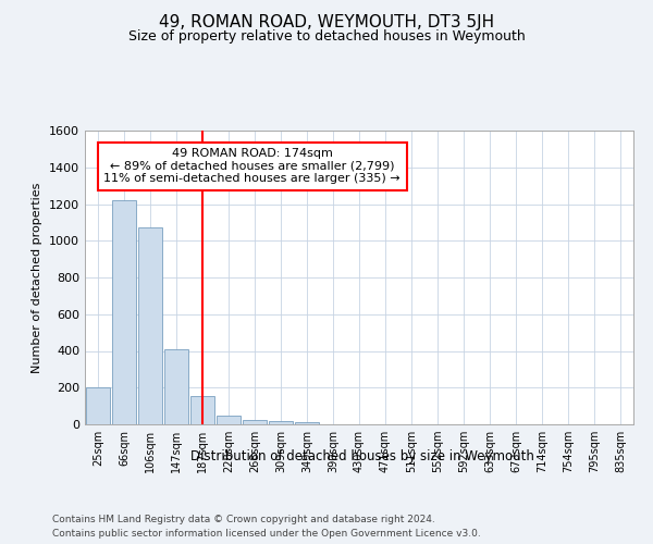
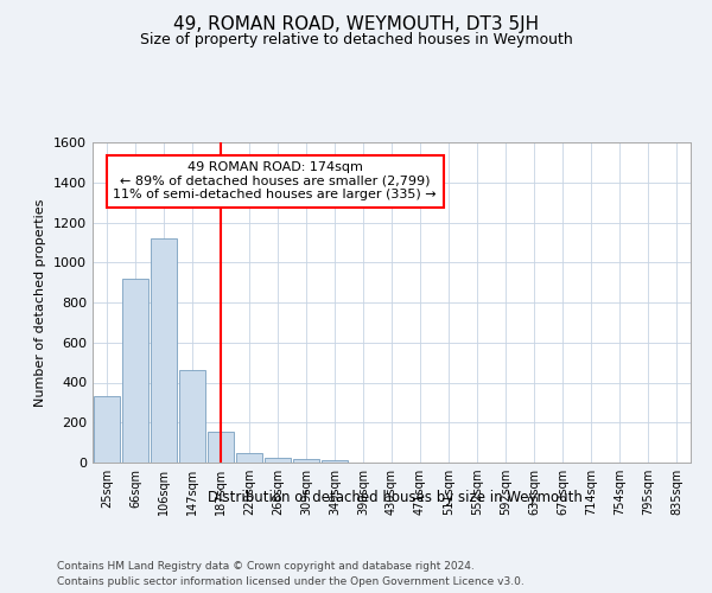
25sqm: 200 -> 330
66sqm: 1220 -> 920
106sqm: 1070 -> 1120
147sqm: 410 -> 460
